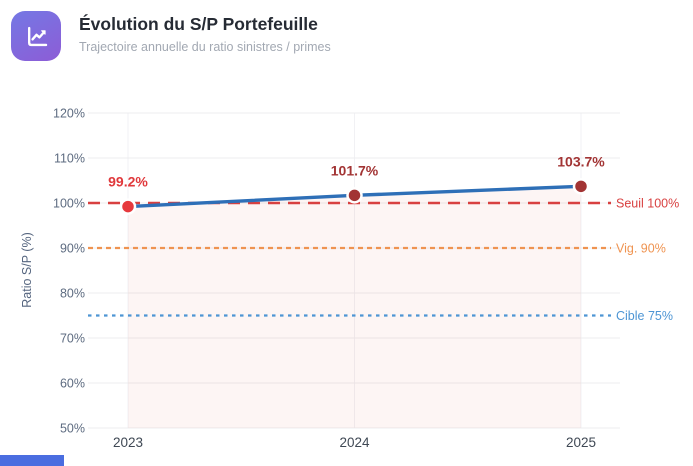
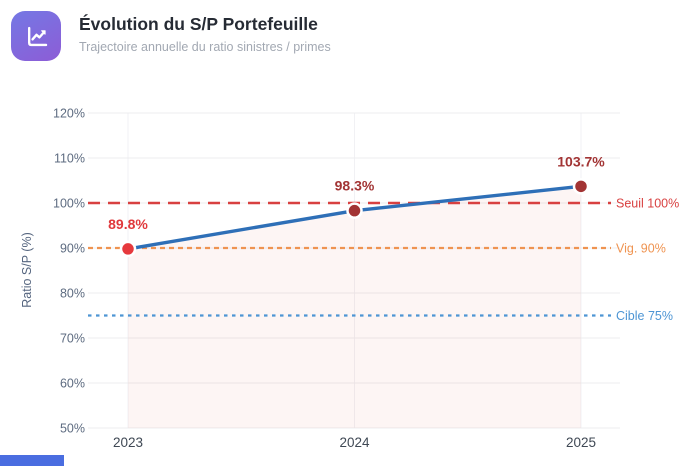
2023: 99.2% -> 89.8%
2024: 101.7% -> 98.3%
